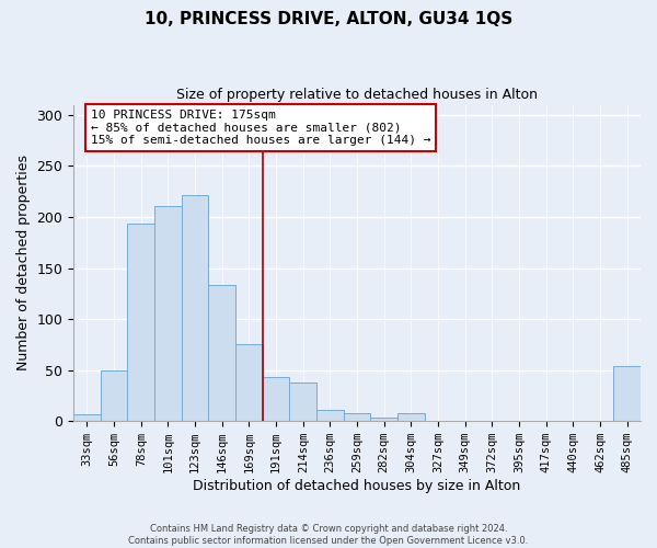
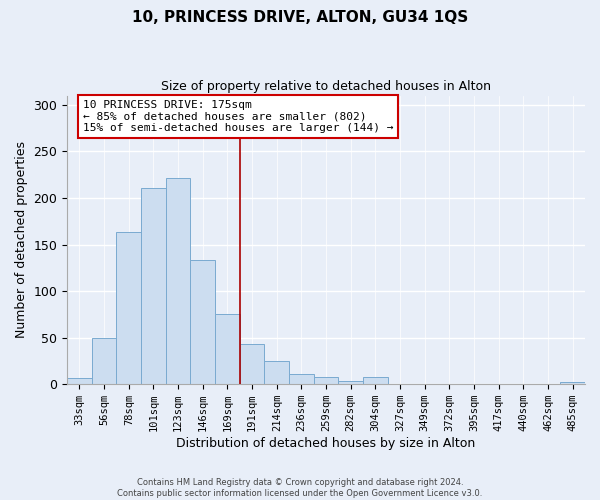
78sqm: 194 -> 163
214sqm: 38 -> 25
485sqm: 54 -> 2
